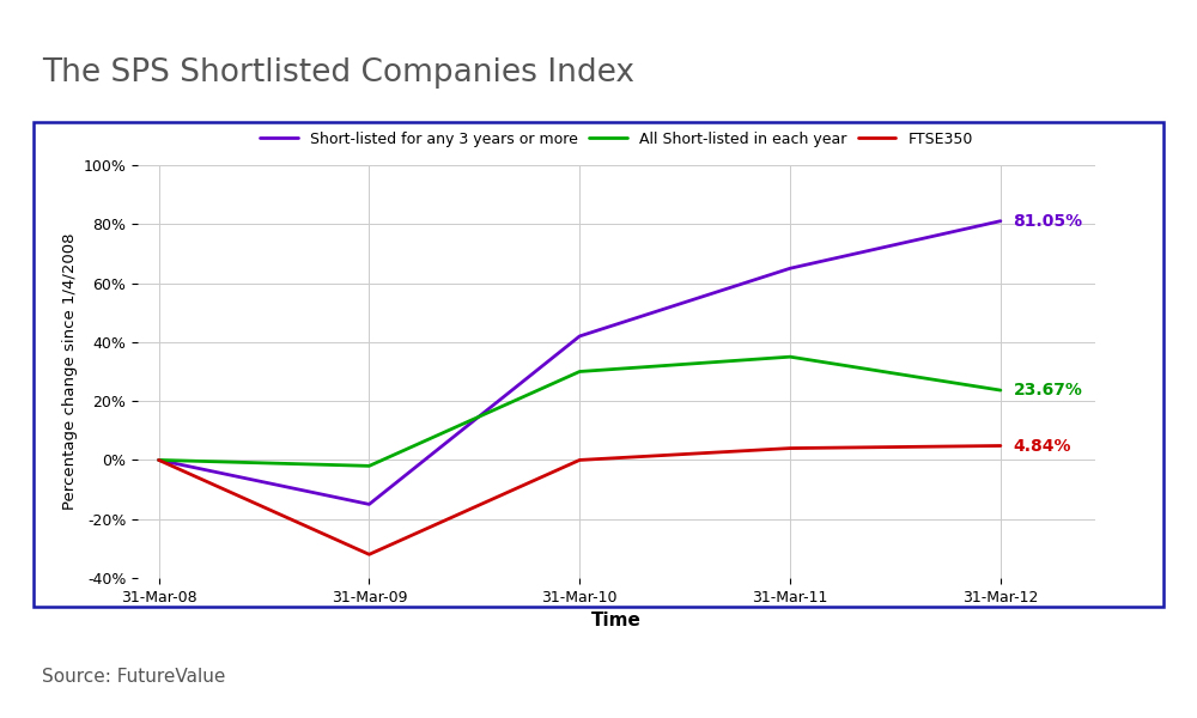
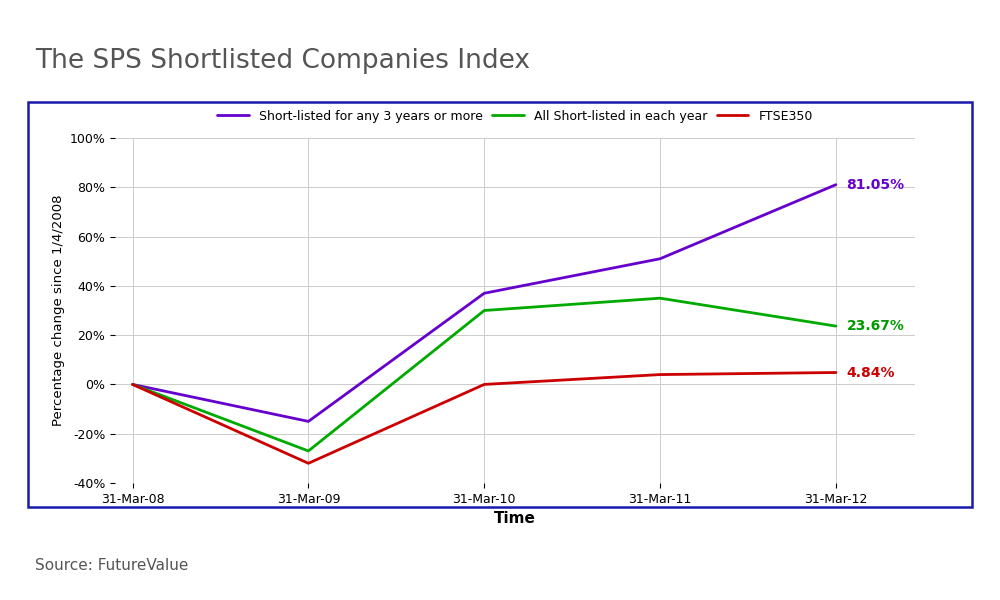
All Short-listed in each year/31-Mar-09: -2.0% -> -27.0%
Short-listed for any 3 years or more/31-Mar-10: 42.0% -> 37.0%
Short-listed for any 3 years or more/31-Mar-11: 65.0% -> 51.0%
